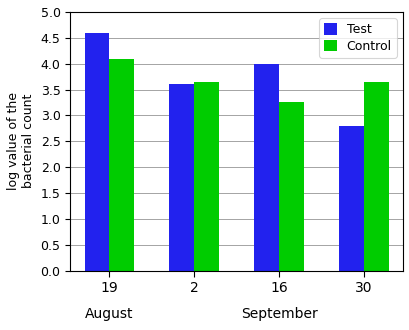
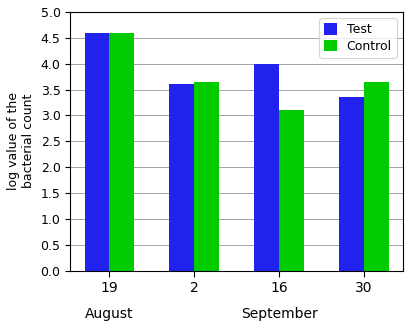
Control/19: 4.10 -> 4.60
Control/16: 3.26 -> 3.10
Test/30: 2.80 -> 3.35
